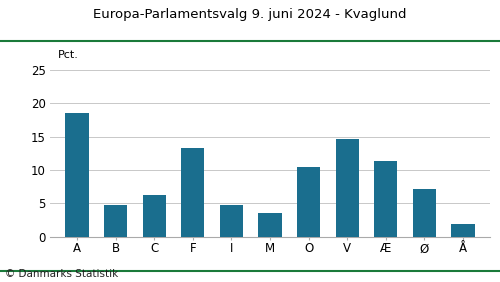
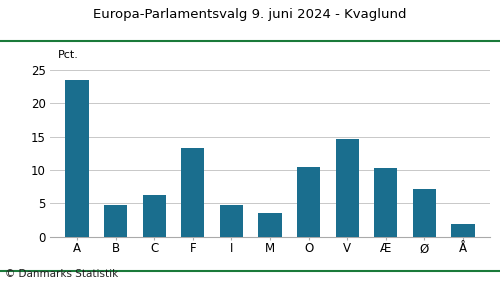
A: 18.6 -> 23.4
Æ: 11.4 -> 10.3
